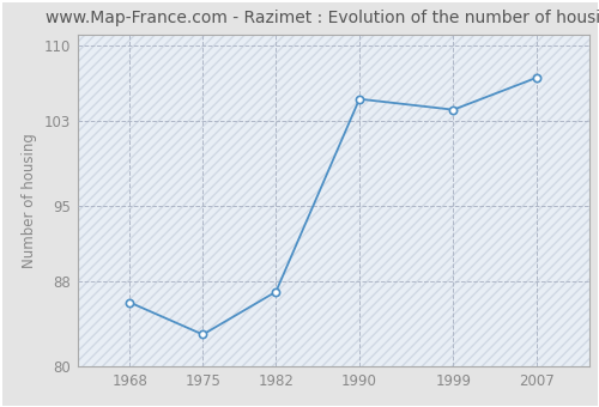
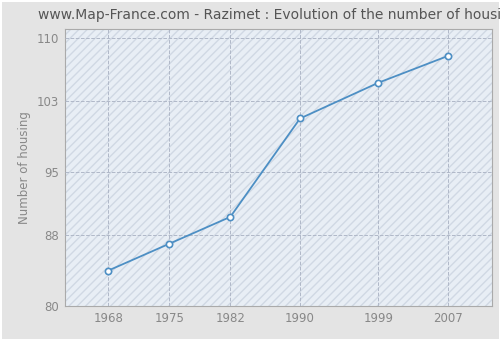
1968: 86 -> 84
1975: 83 -> 87
1982: 87 -> 90
1990: 105 -> 101
1999: 104 -> 105
2007: 107 -> 108
